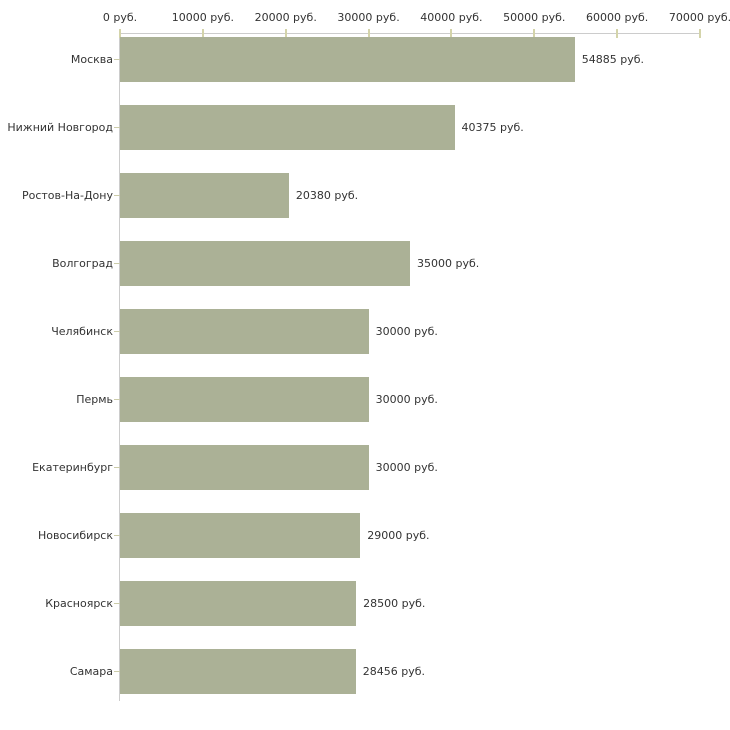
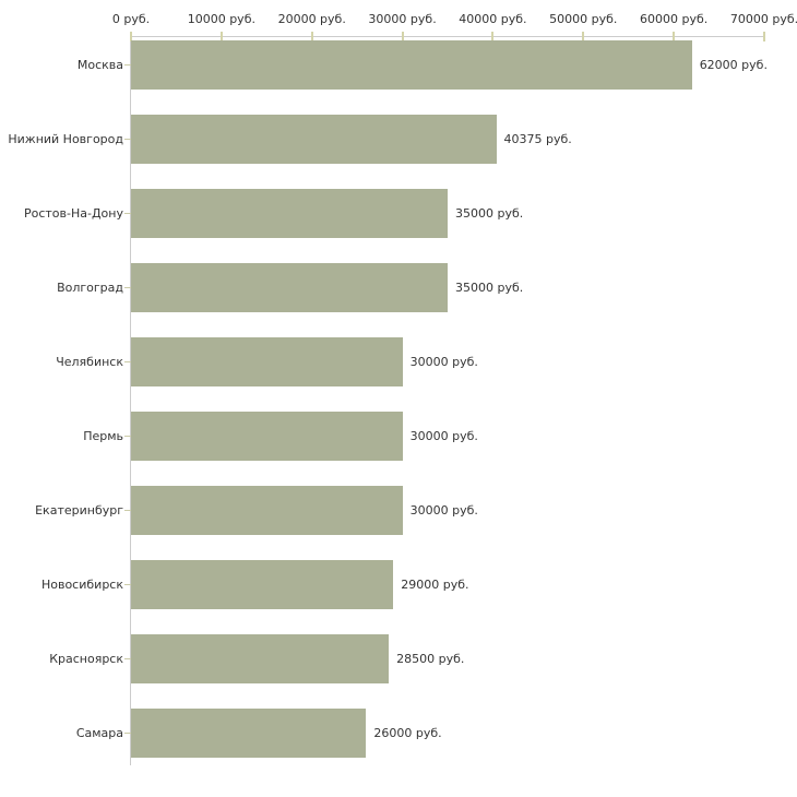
Москва: 54885 -> 62000
Ростов-На-Дону: 20380 -> 35000
Самара: 28456 -> 26000
